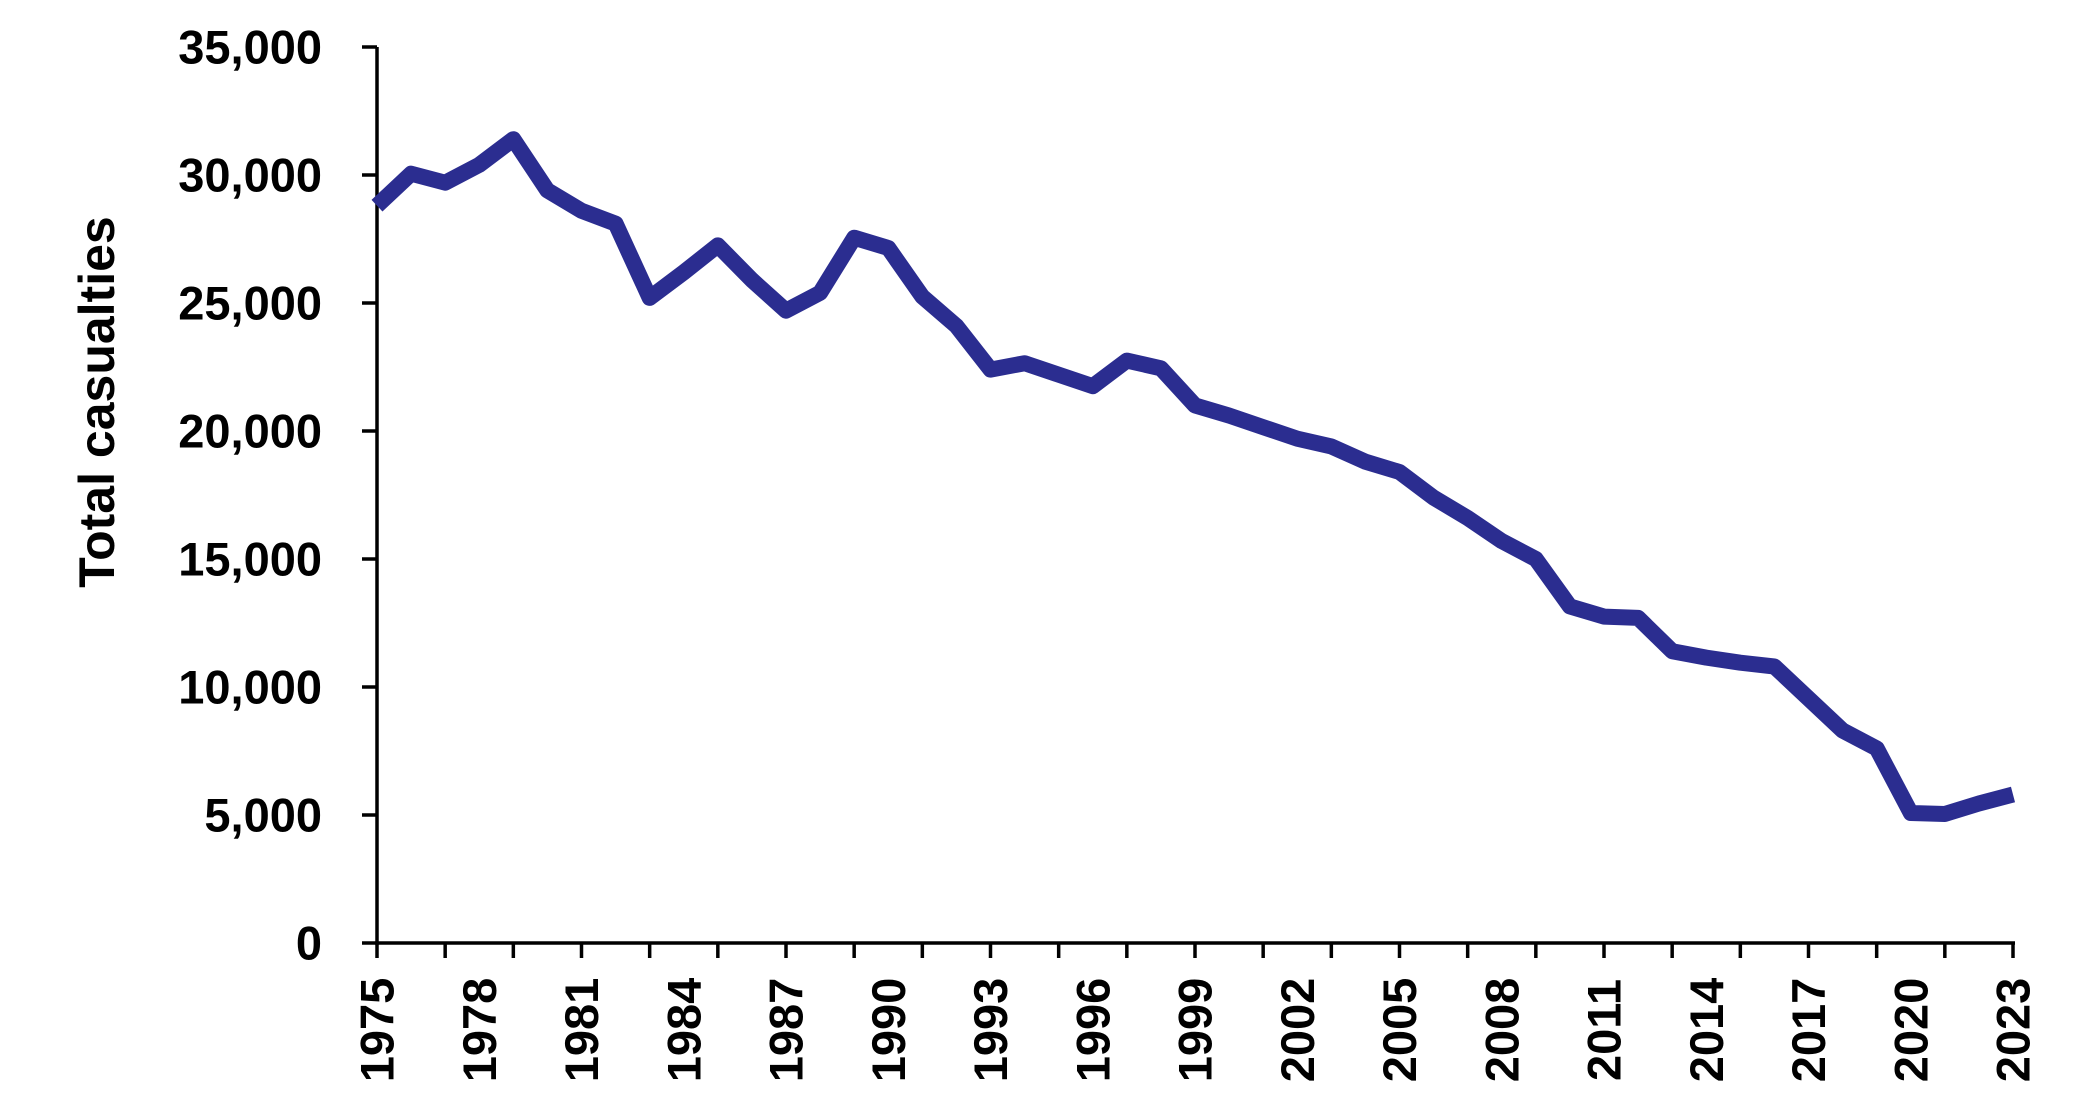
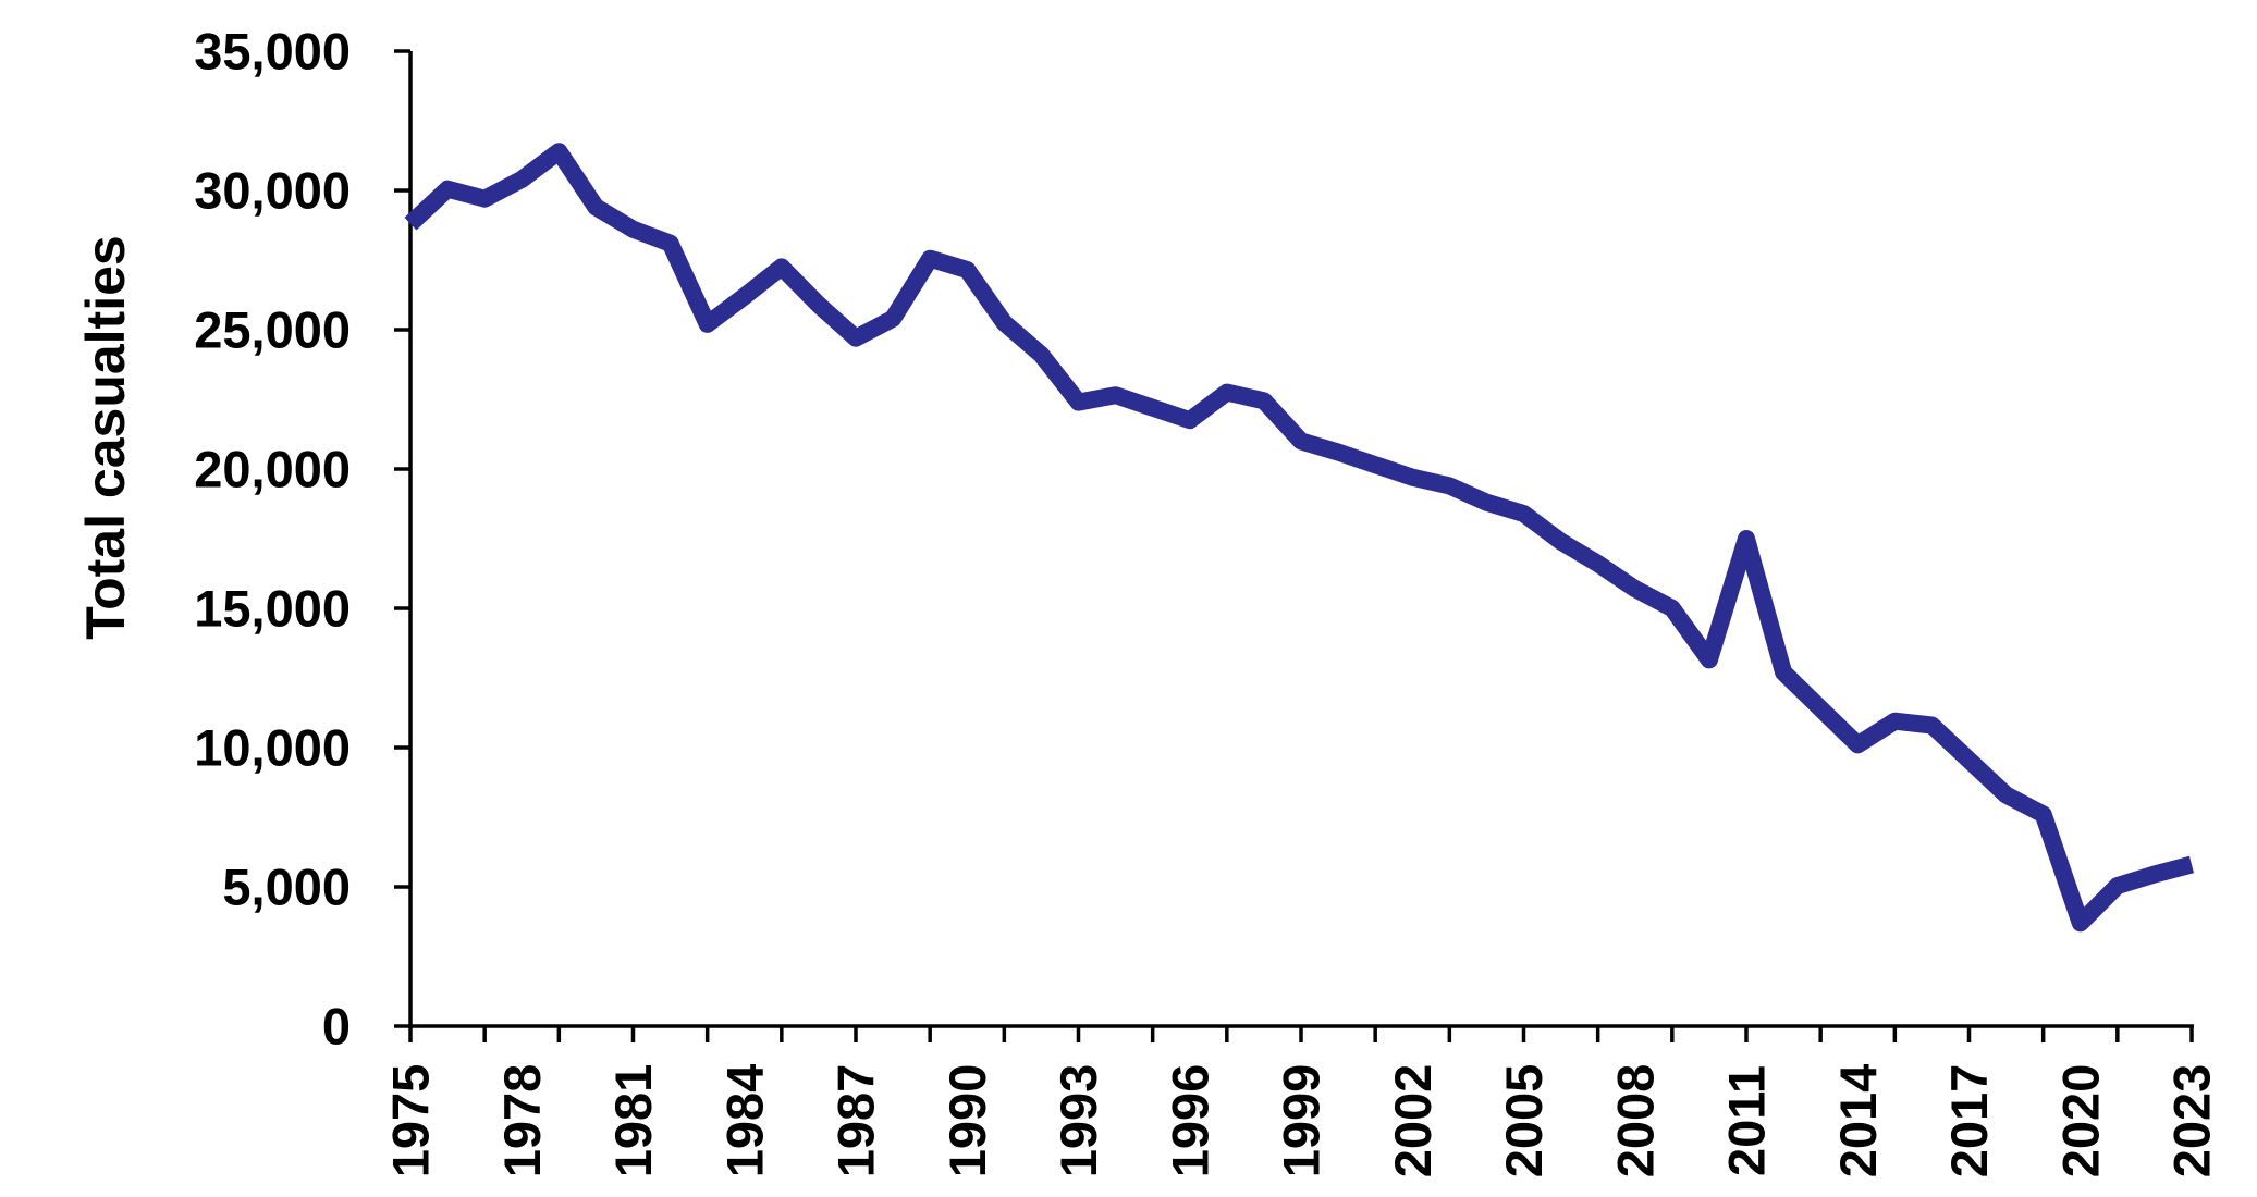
2011: 12800 -> 17500
2014: 11200 -> 10100
2020: 5100 -> 3700
